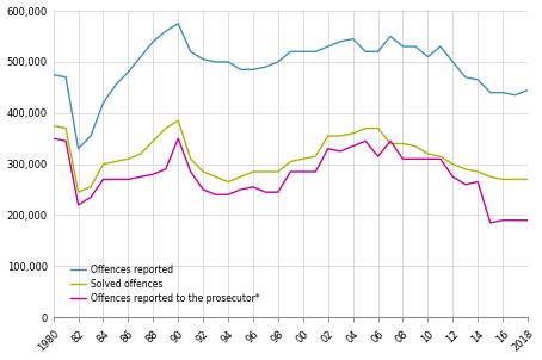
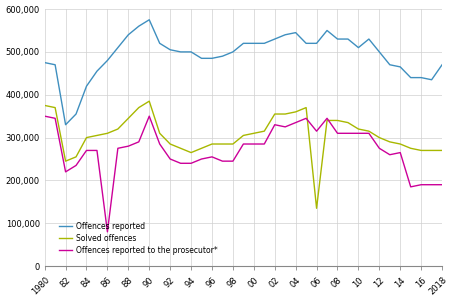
Offences reported to the prosecutor*/86: 270,000 -> 80,000
Solved offences/06: 370,000 -> 135,000
Offences reported/2018: 445,000 -> 470,000
